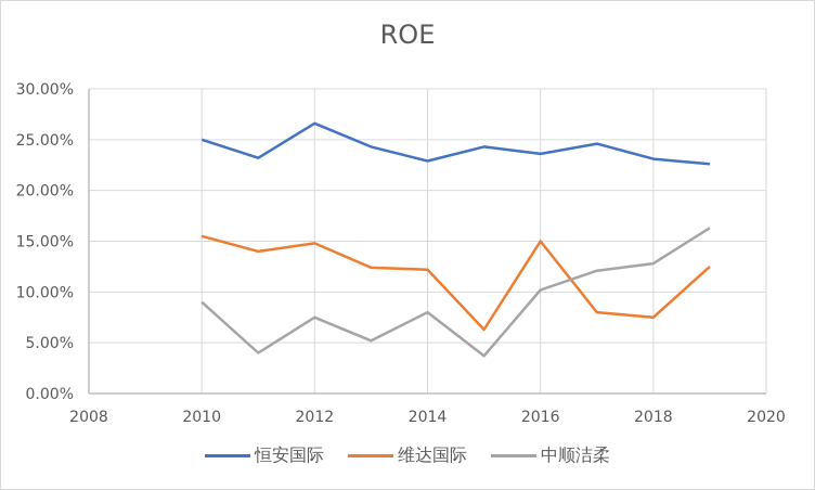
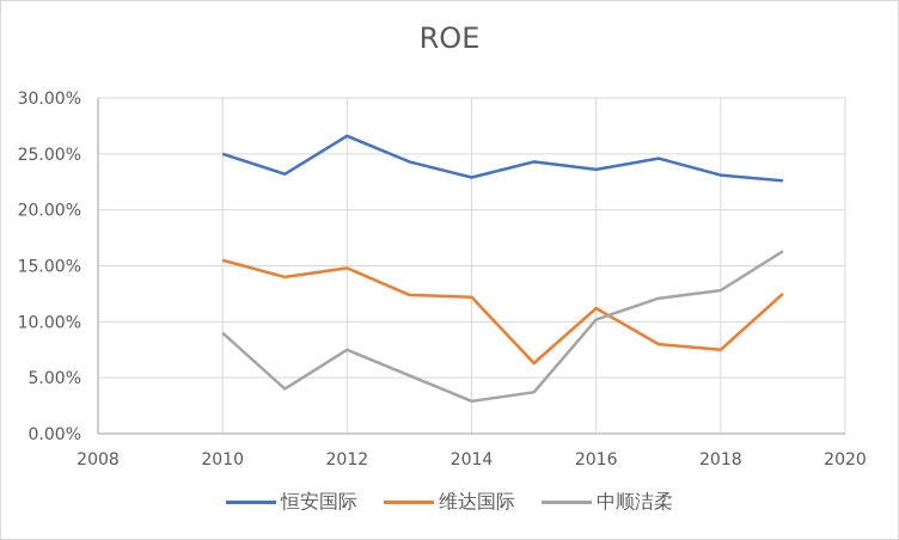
中顺洁柔/2014: 8% -> 3%
维达国际/2016: 15% -> 11%
